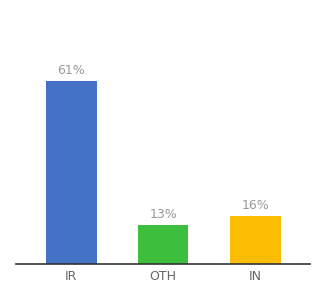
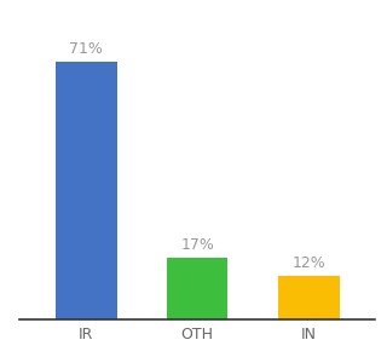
IR: 61% -> 71%
OTH: 13% -> 17%
IN: 16% -> 12%
